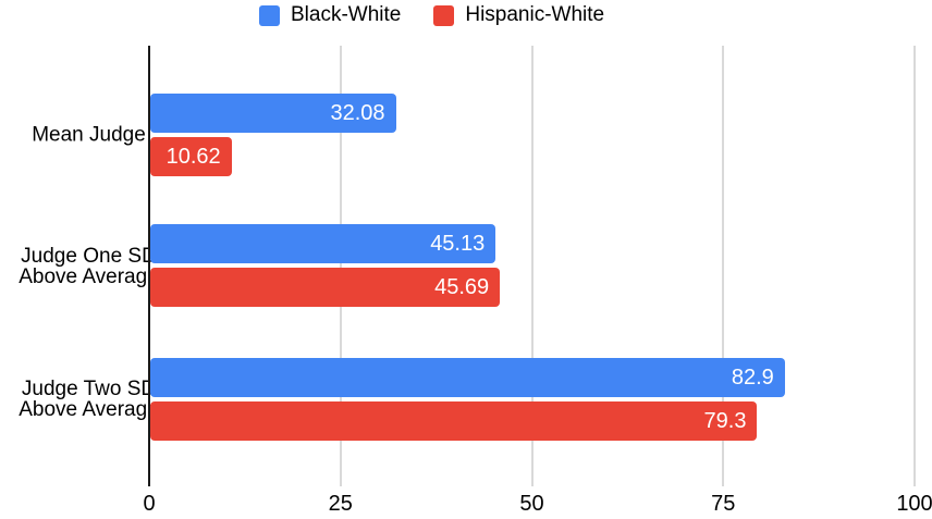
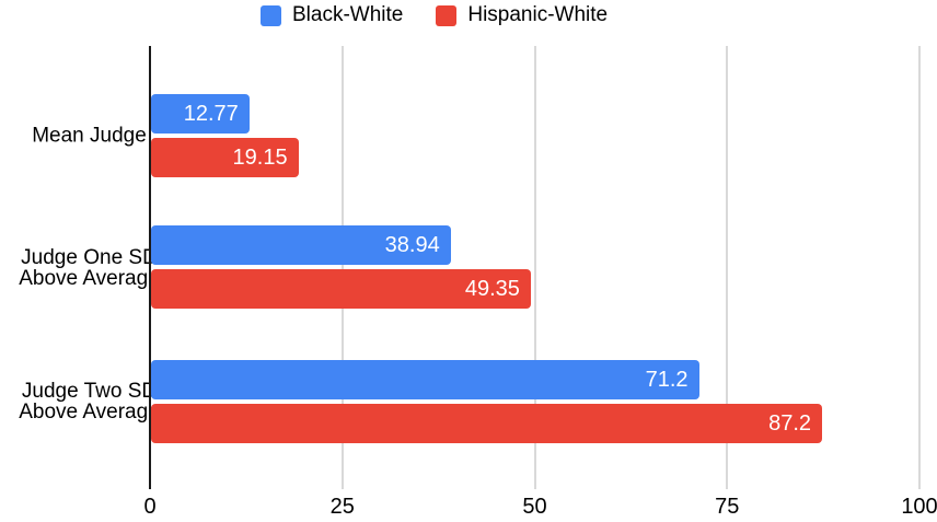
Black-White/Mean Judge: 32.08 -> 12.77
Hispanic-White/Mean Judge: 10.62 -> 19.15
Black-White/Judge One SD Above Average: 45.13 -> 38.94
Hispanic-White/Judge One SD Above Average: 45.69 -> 49.35
Black-White/Judge Two SD Above Average: 82.9 -> 71.2
Hispanic-White/Judge Two SD Above Average: 79.3 -> 87.2
